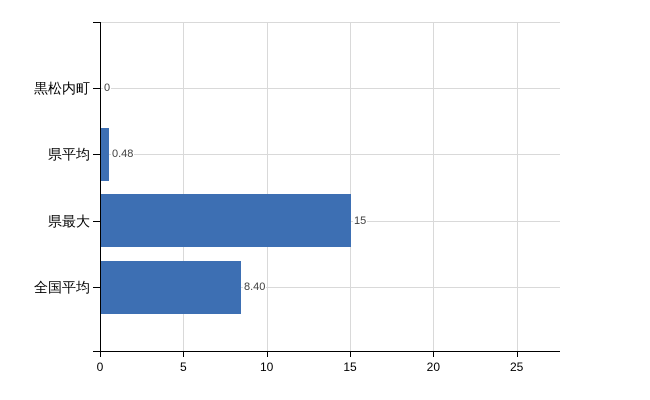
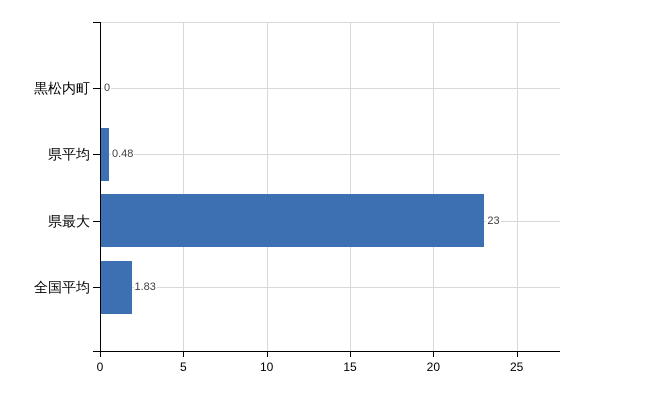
県最大: 15 -> 23
全国平均: 8.40 -> 1.83
